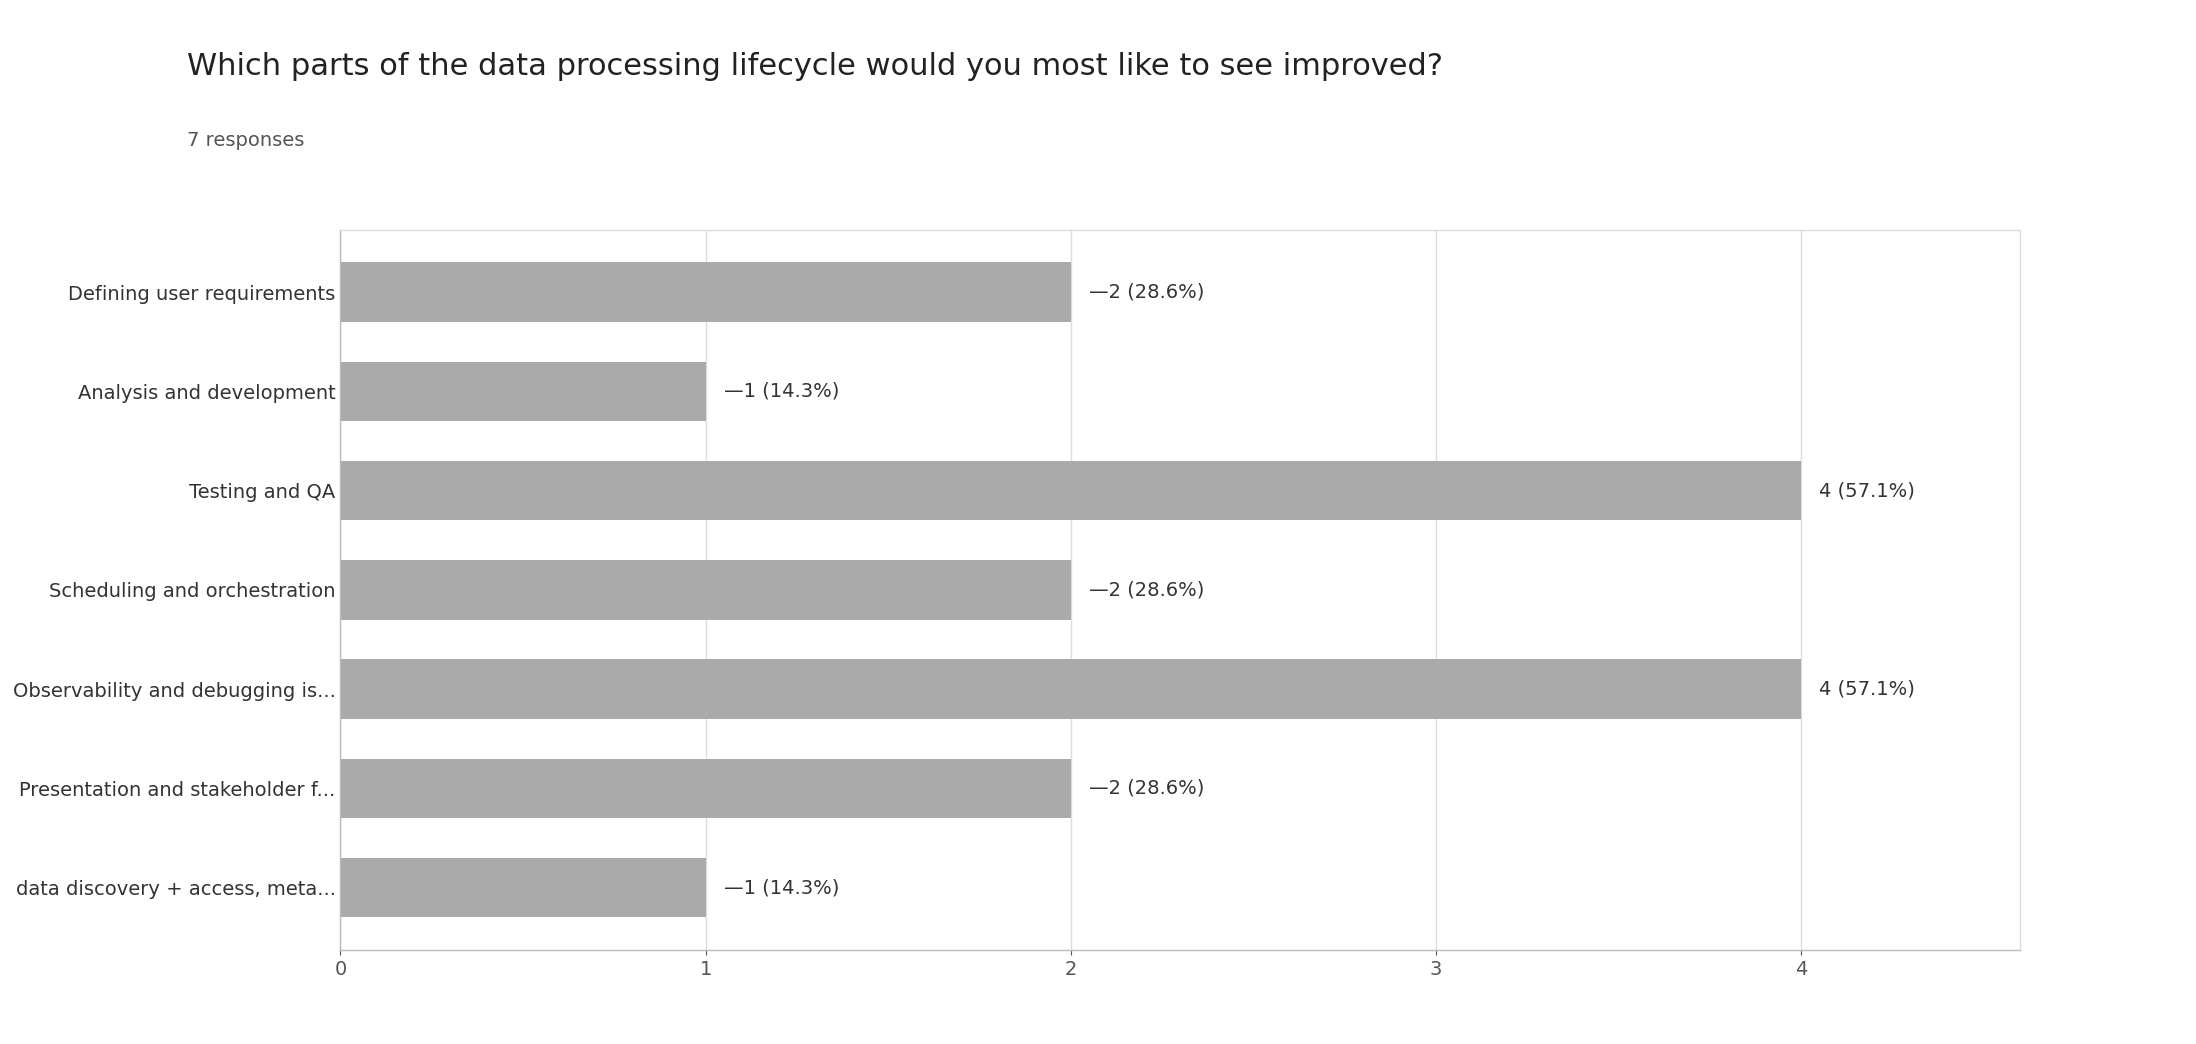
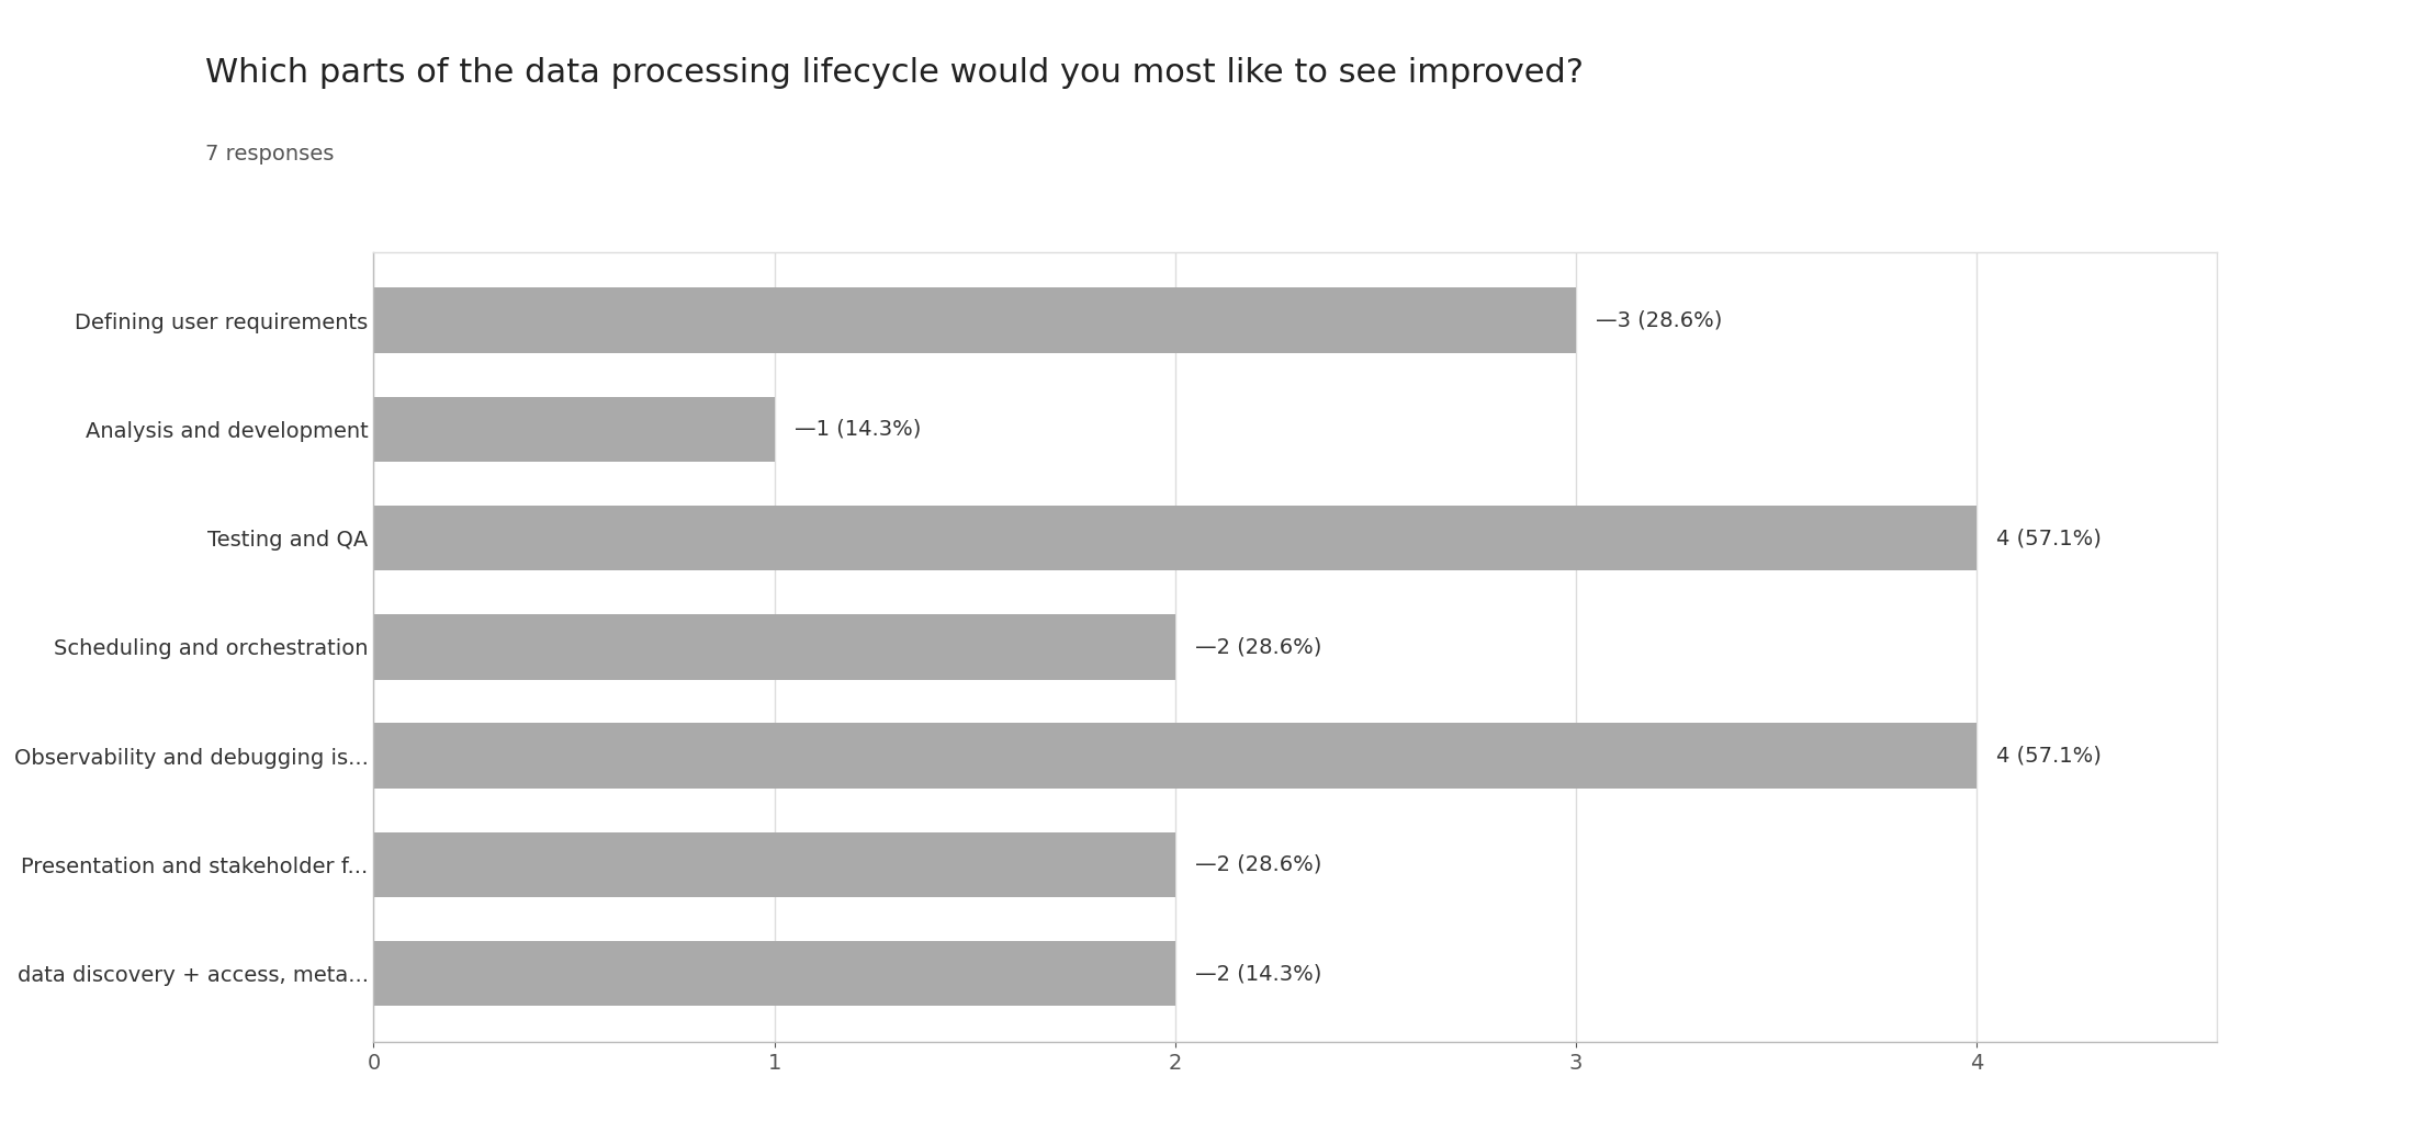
Defining user requirements: —2 -> —3
data discovery + access, meta...: —1 -> —2
